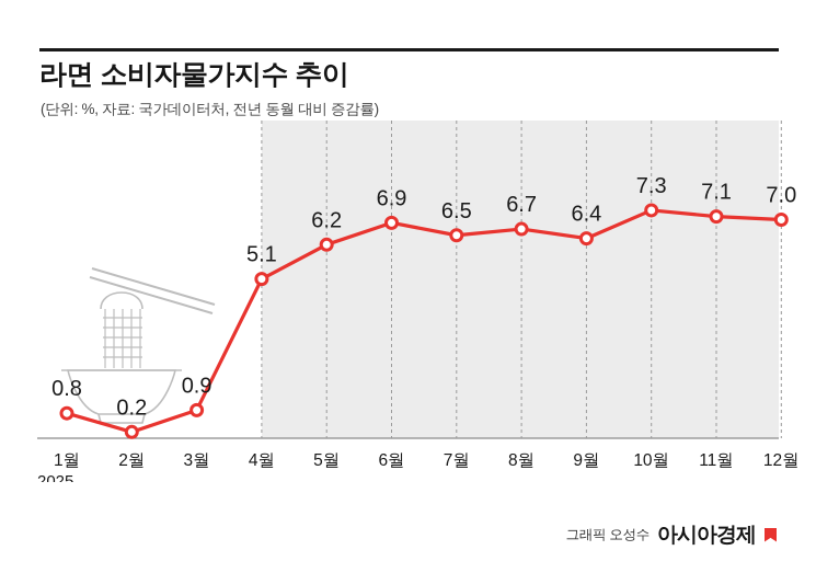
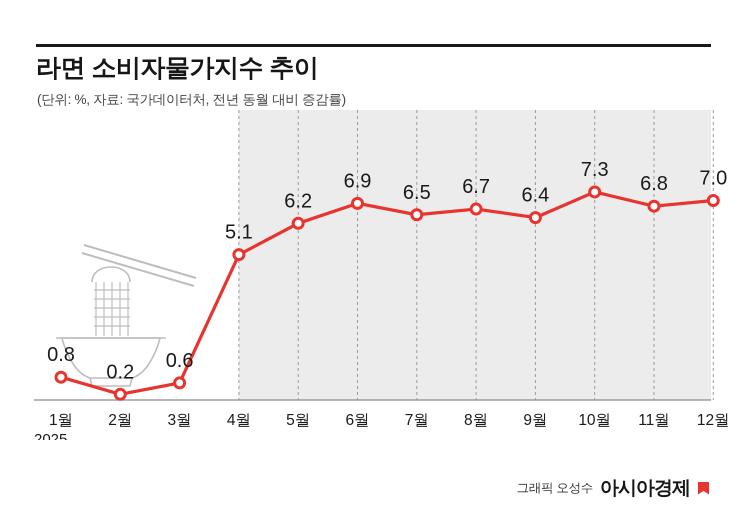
3월: 0.9 -> 0.6
11월: 7.1 -> 6.8
